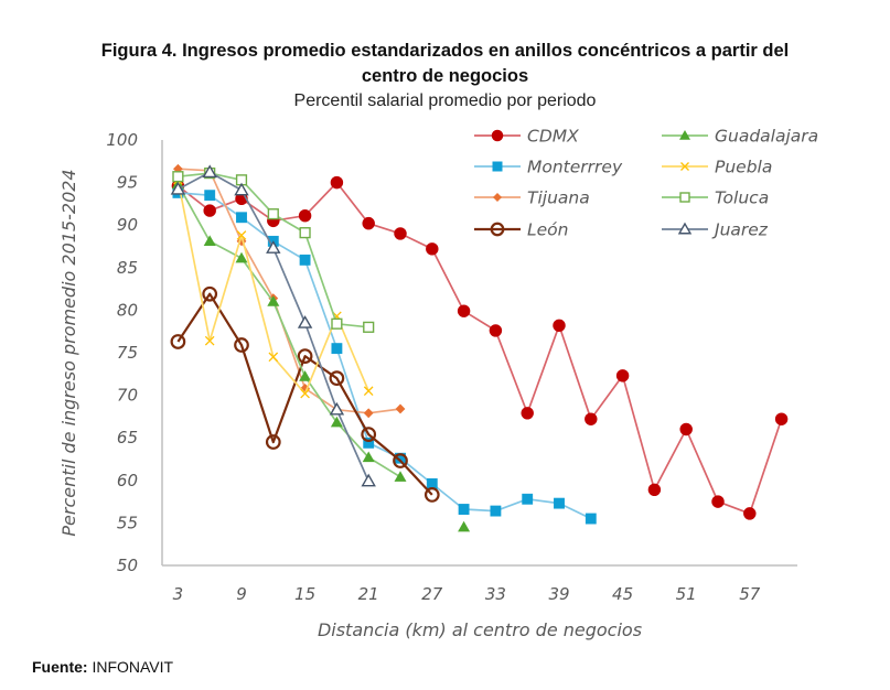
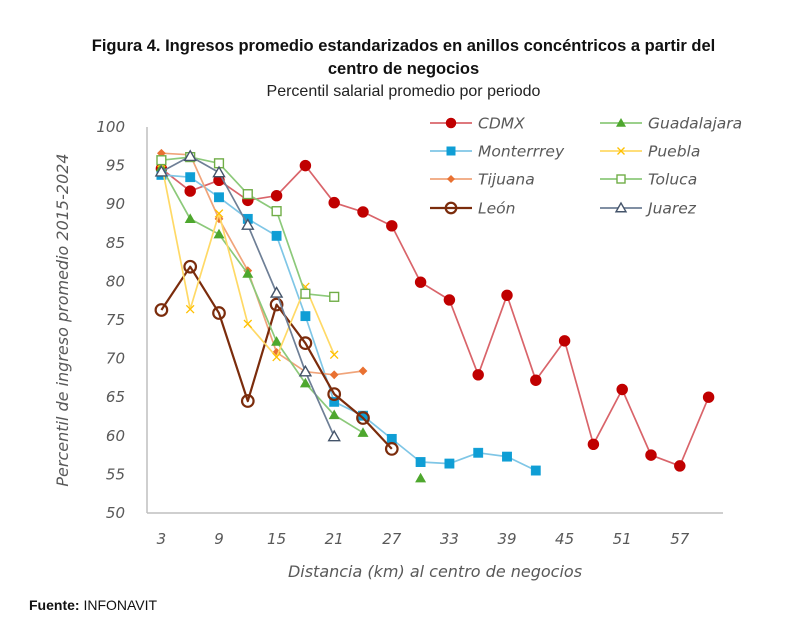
León/15: 75 -> 77
CDMX/60: 67 -> 65
